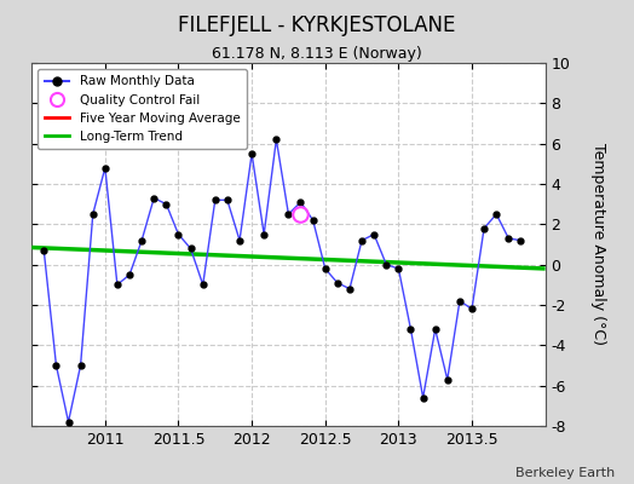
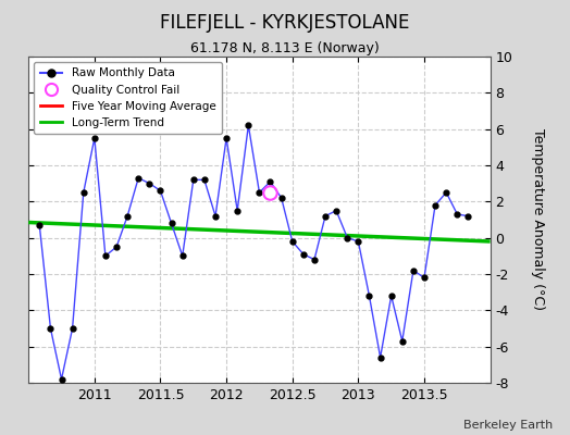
2011: 4.8 -> 5.5
2011.5: 1.5 -> 2.6
